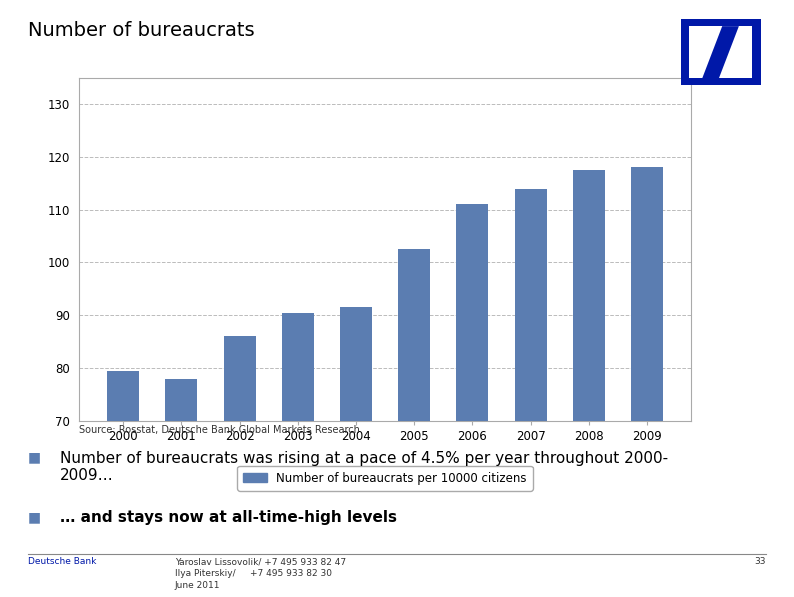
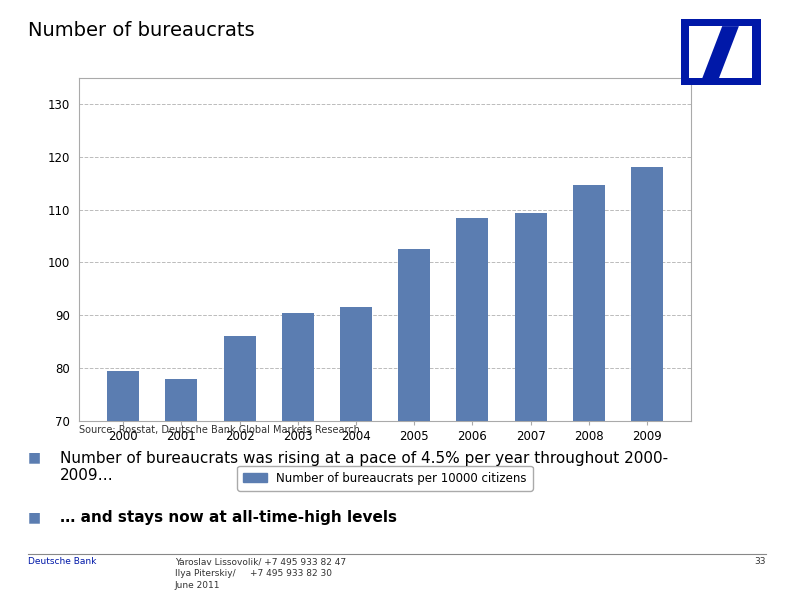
2006: 111.0 -> 108.4
2007: 114.0 -> 109.4
2008: 117.5 -> 114.6
